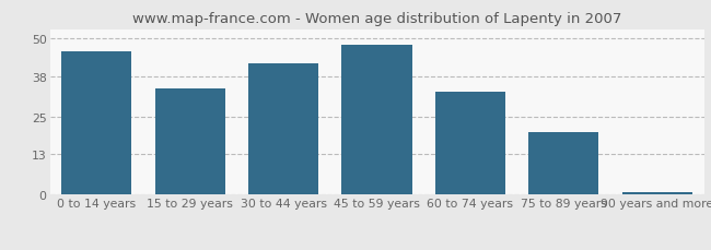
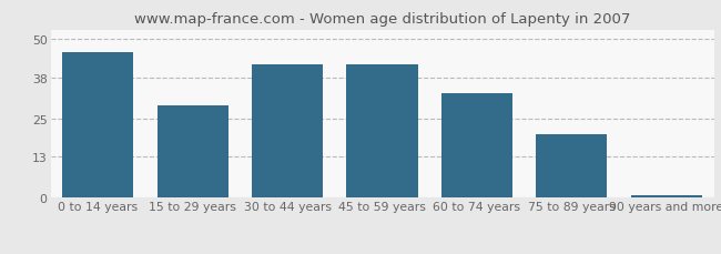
15 to 29 years: 34 -> 29
45 to 59 years: 48 -> 42
